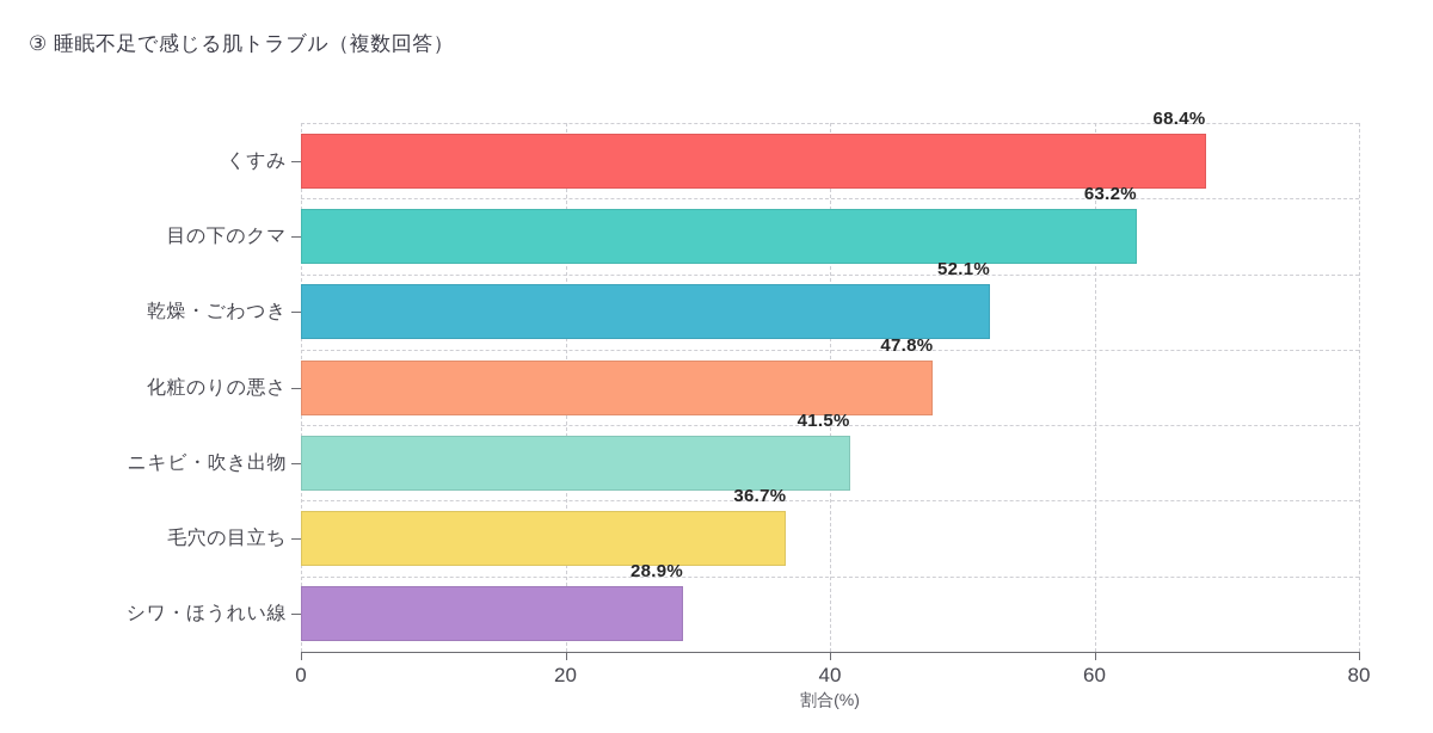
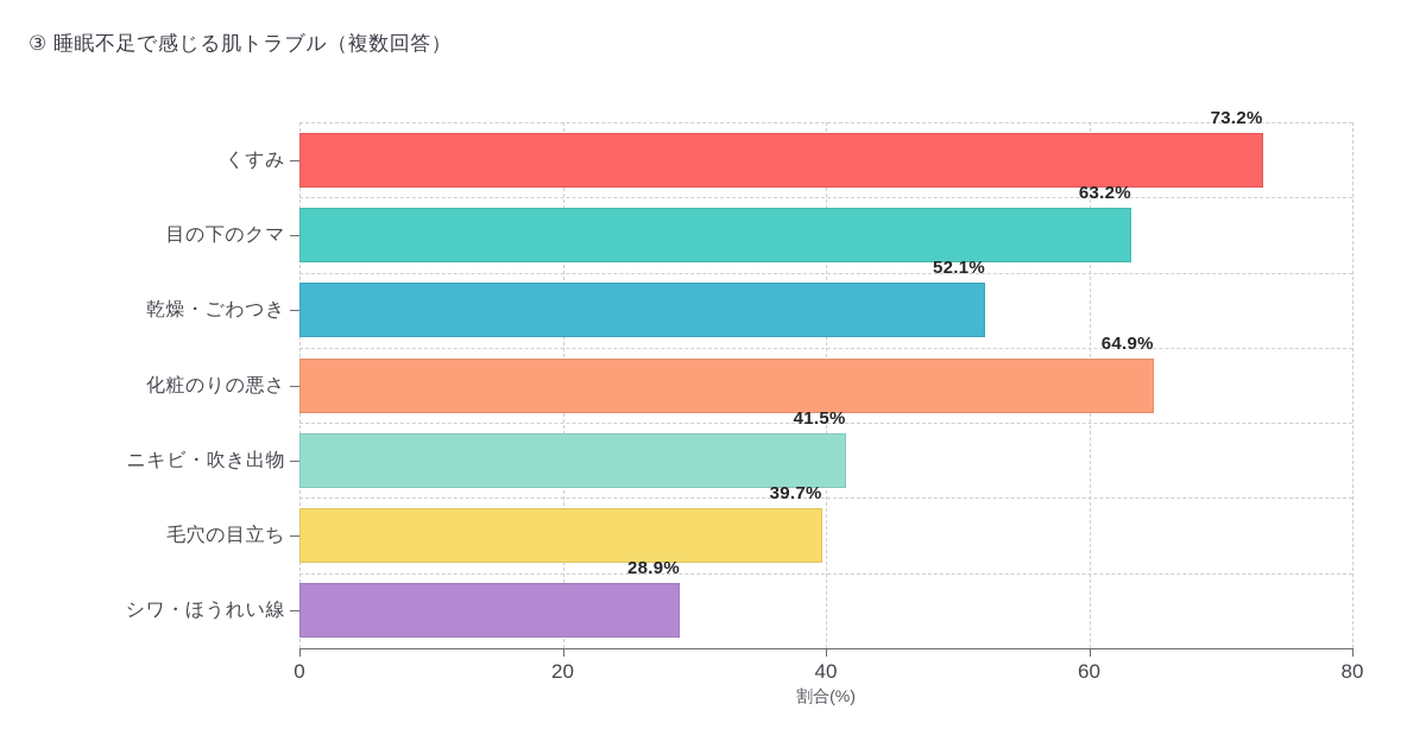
くすみ: 68.4% -> 73.2%
化粧のりの悪さ: 47.8% -> 64.9%
毛穴の目立ち: 36.7% -> 39.7%
